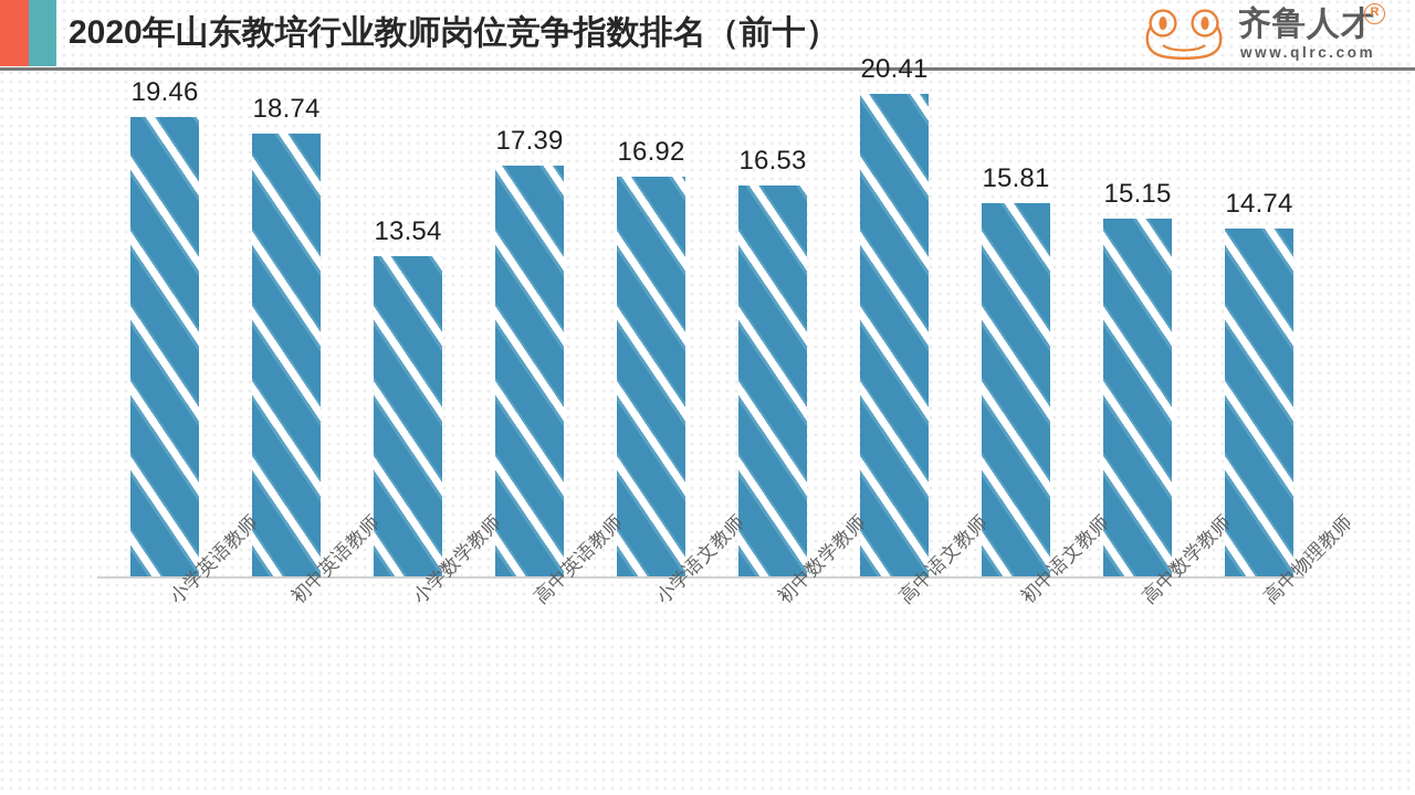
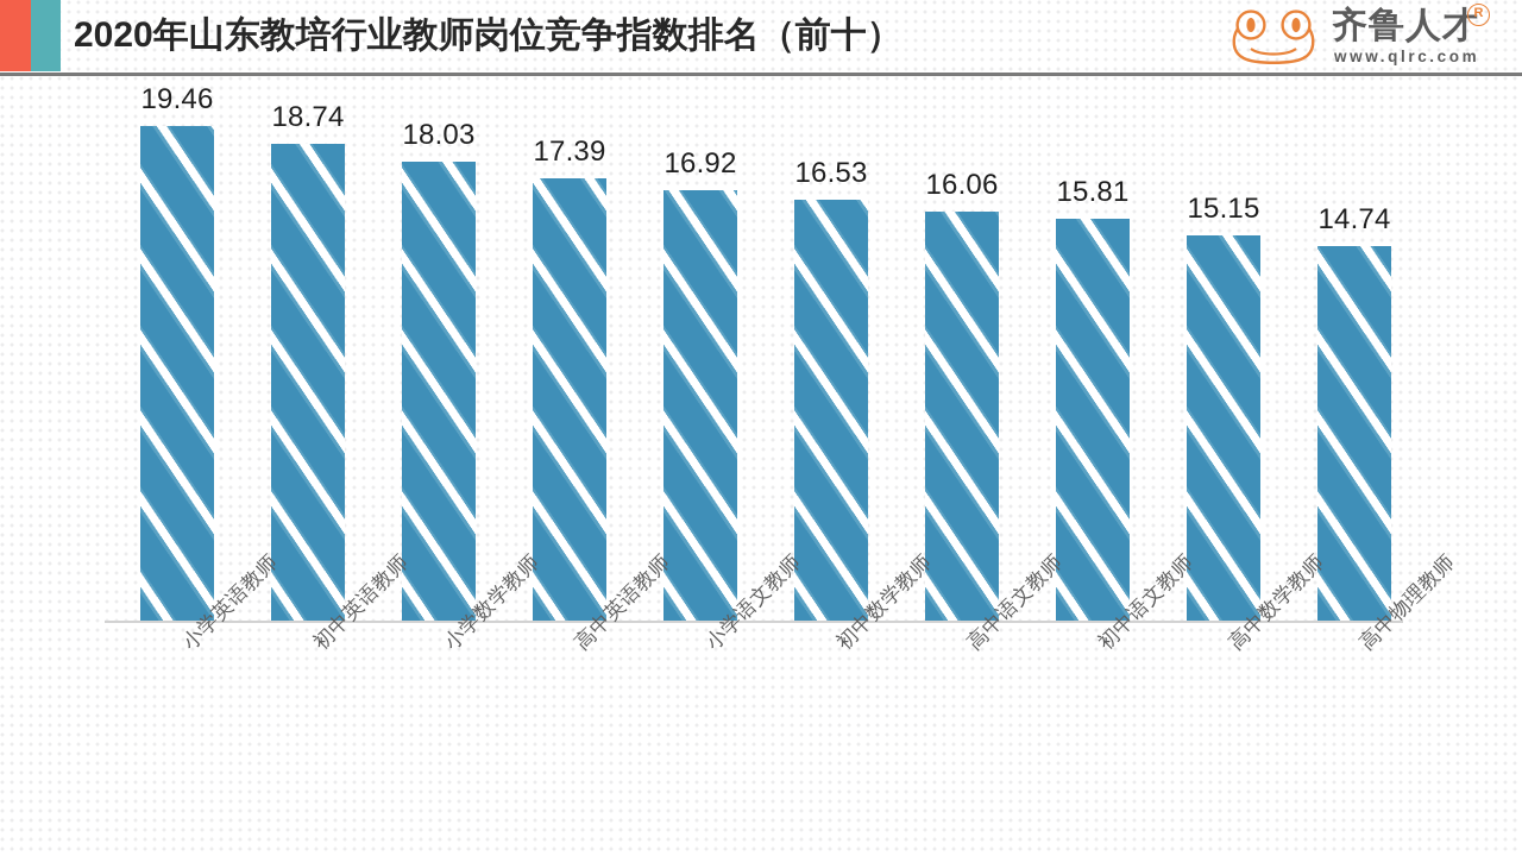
小学数学教师: 13.54 -> 18.03
高中语文教师: 20.41 -> 16.06
